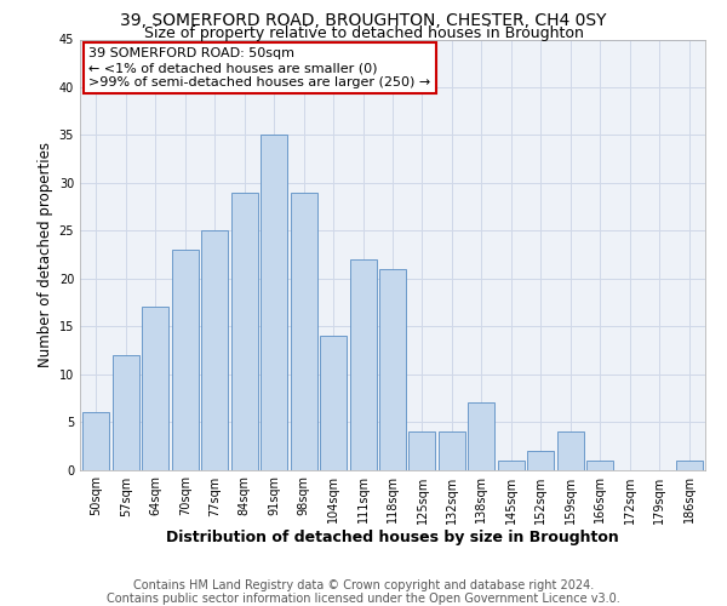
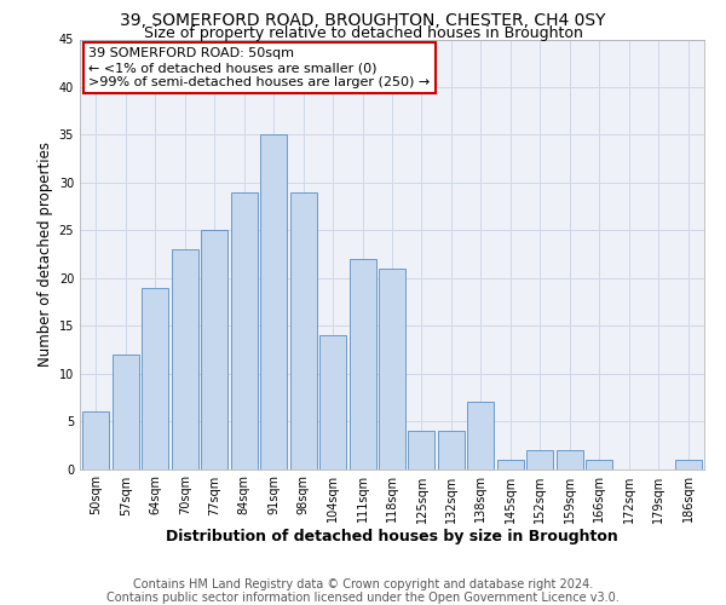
64sqm: 17 -> 19
159sqm: 4 -> 2
